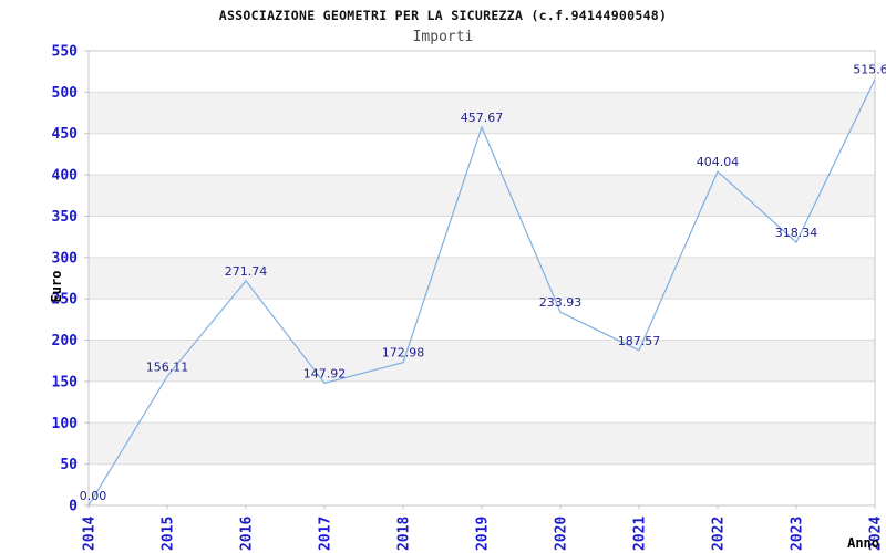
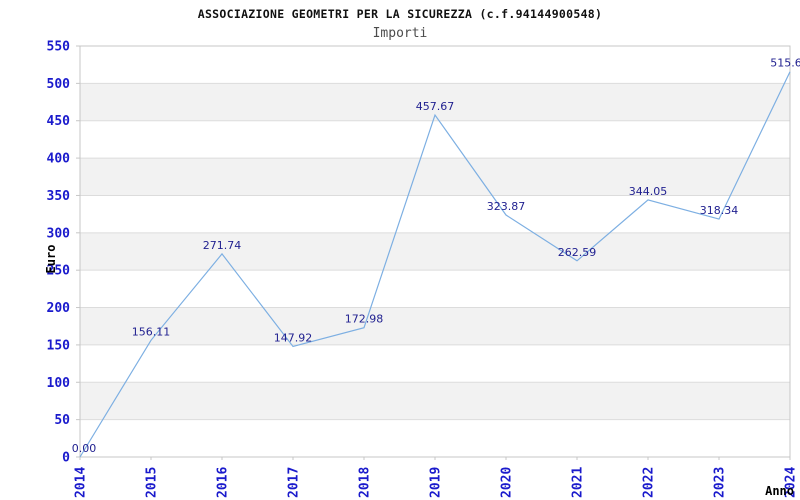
2020: 233.93 -> 323.87
2021: 187.57 -> 262.59
2022: 404.04 -> 344.05
